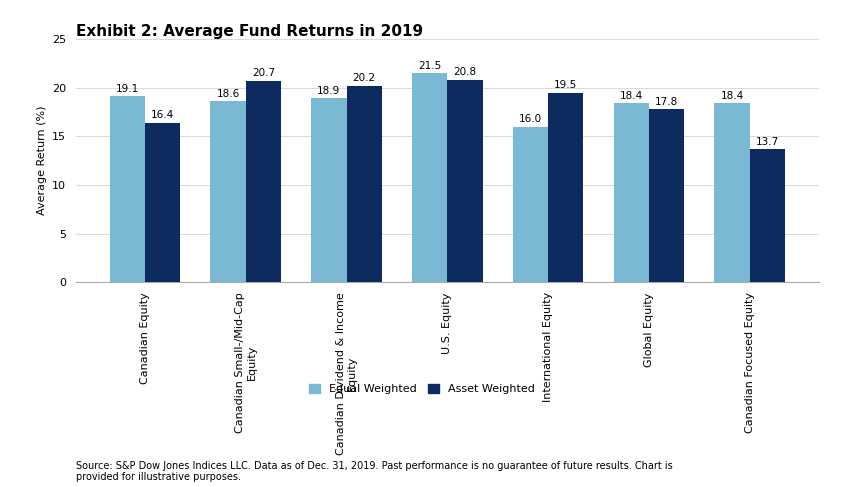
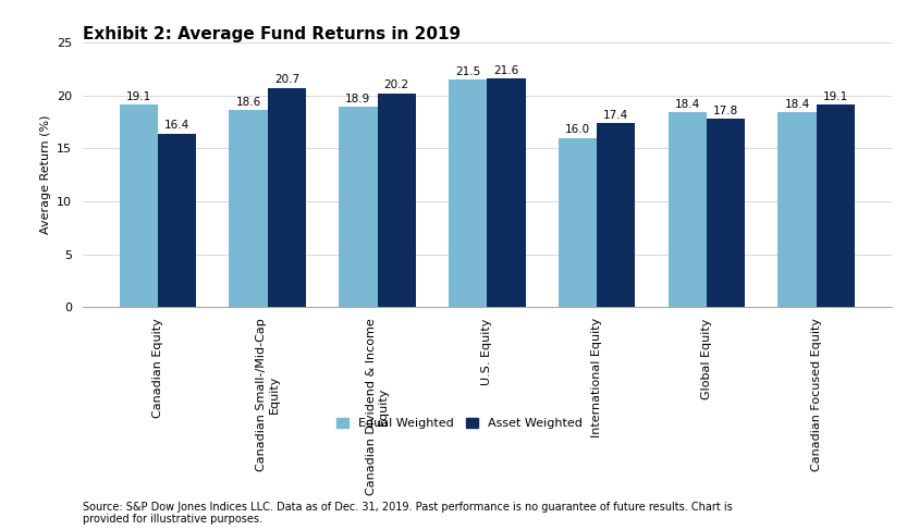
Asset Weighted/U.S. Equity: 20.8 -> 21.6
Asset Weighted/International Equity: 19.5 -> 17.4
Asset Weighted/Canadian Focused Equity: 13.7 -> 19.1
